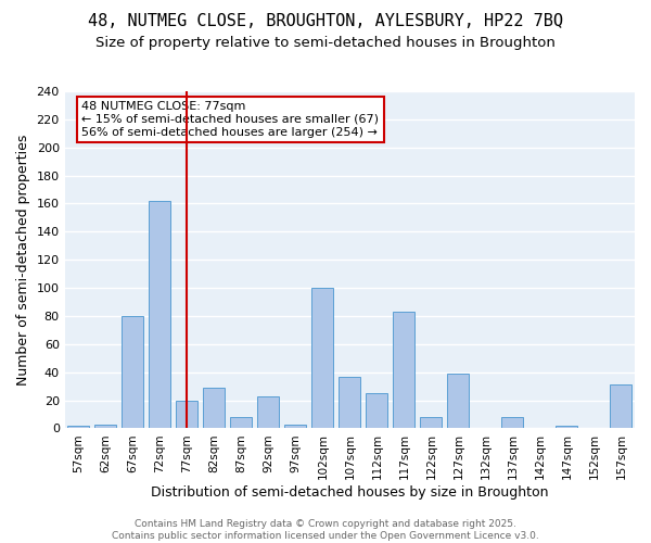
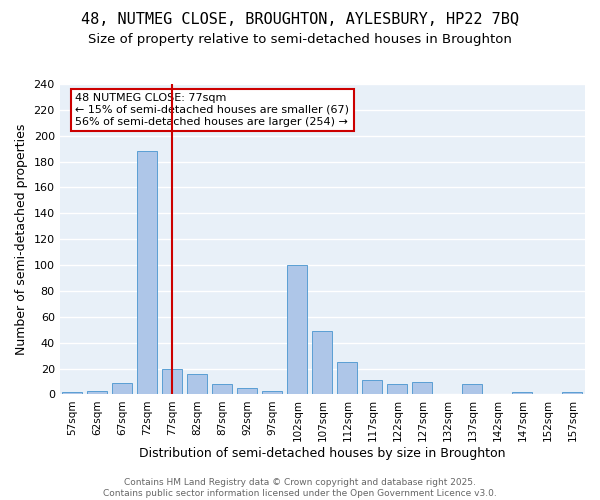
67sqm: 80 -> 9
72sqm: 162 -> 188
82sqm: 29 -> 16
92sqm: 23 -> 5
107sqm: 37 -> 49
117sqm: 83 -> 11
127sqm: 39 -> 10
157sqm: 31 -> 2
